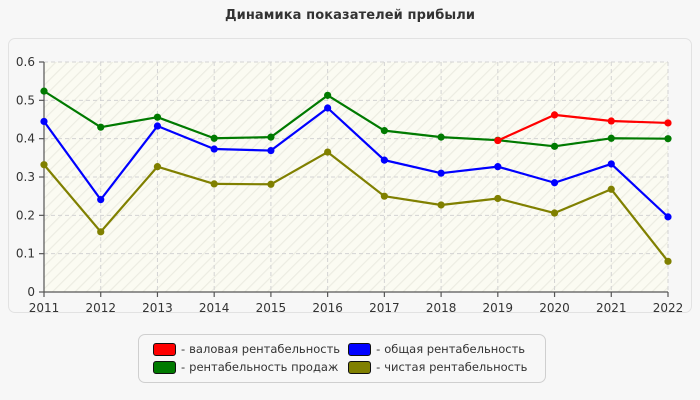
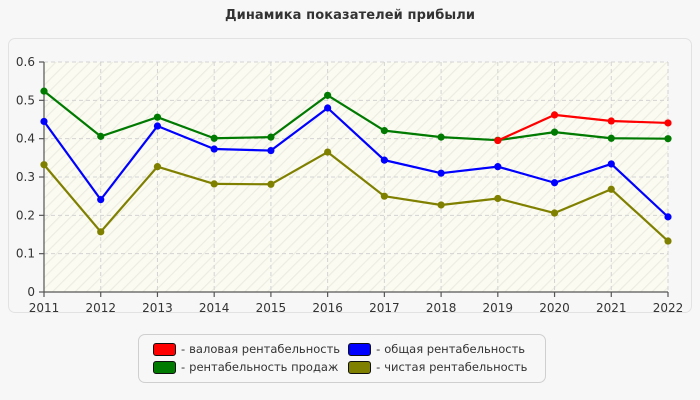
рентабельность продаж/2012: 0.43 -> 0.41
рентабельность продаж/2020: 0.38 -> 0.42
чистая рентабельность/2022: 0.08 -> 0.13
